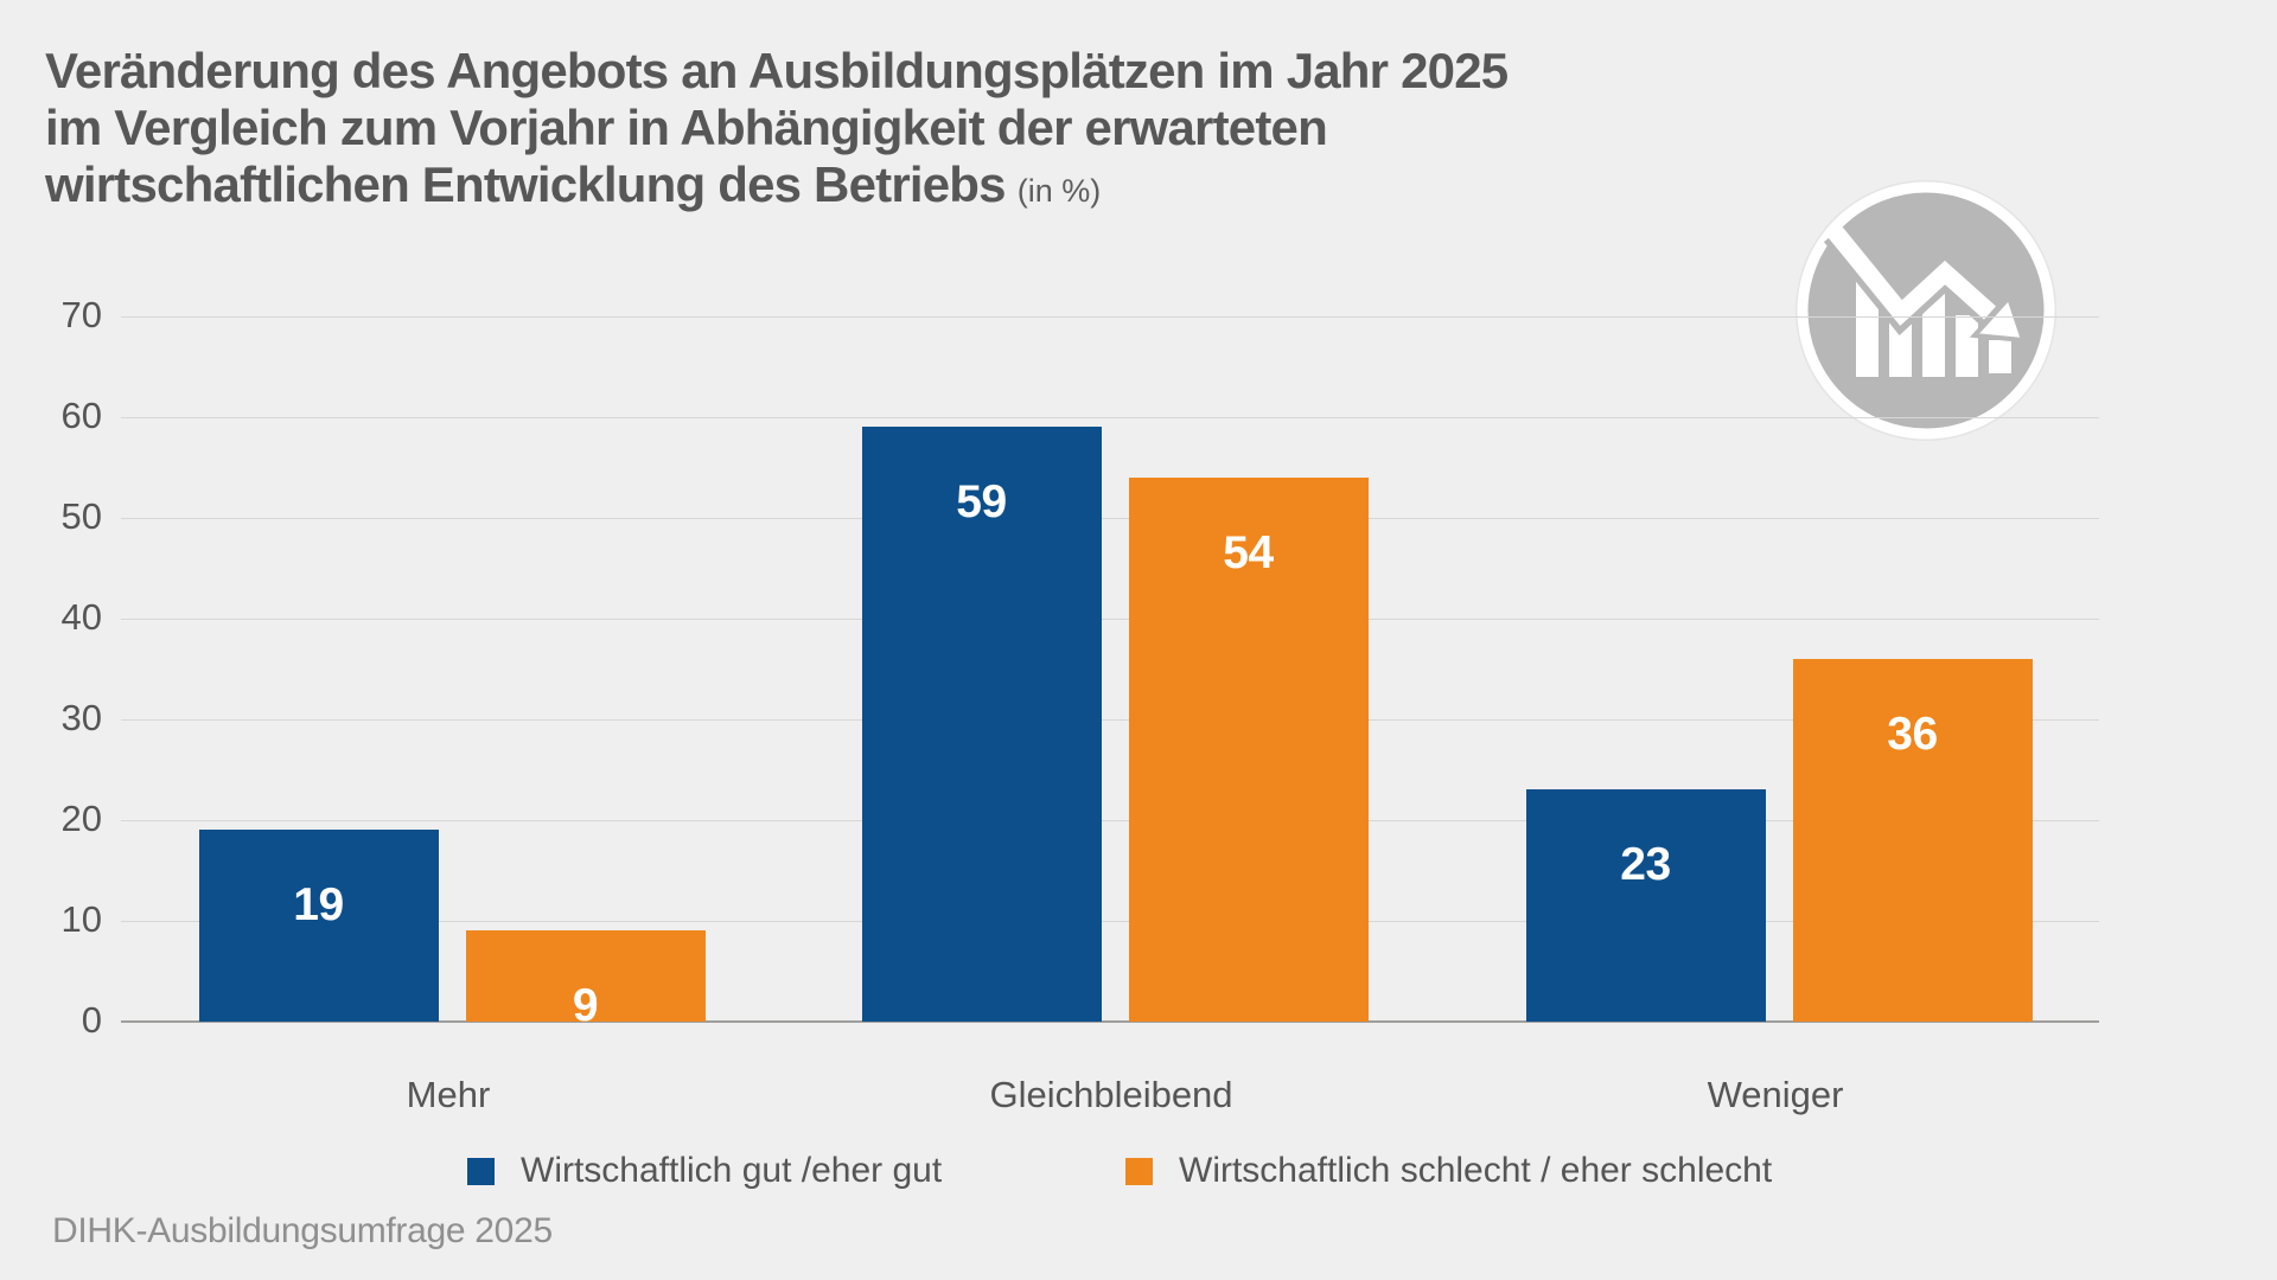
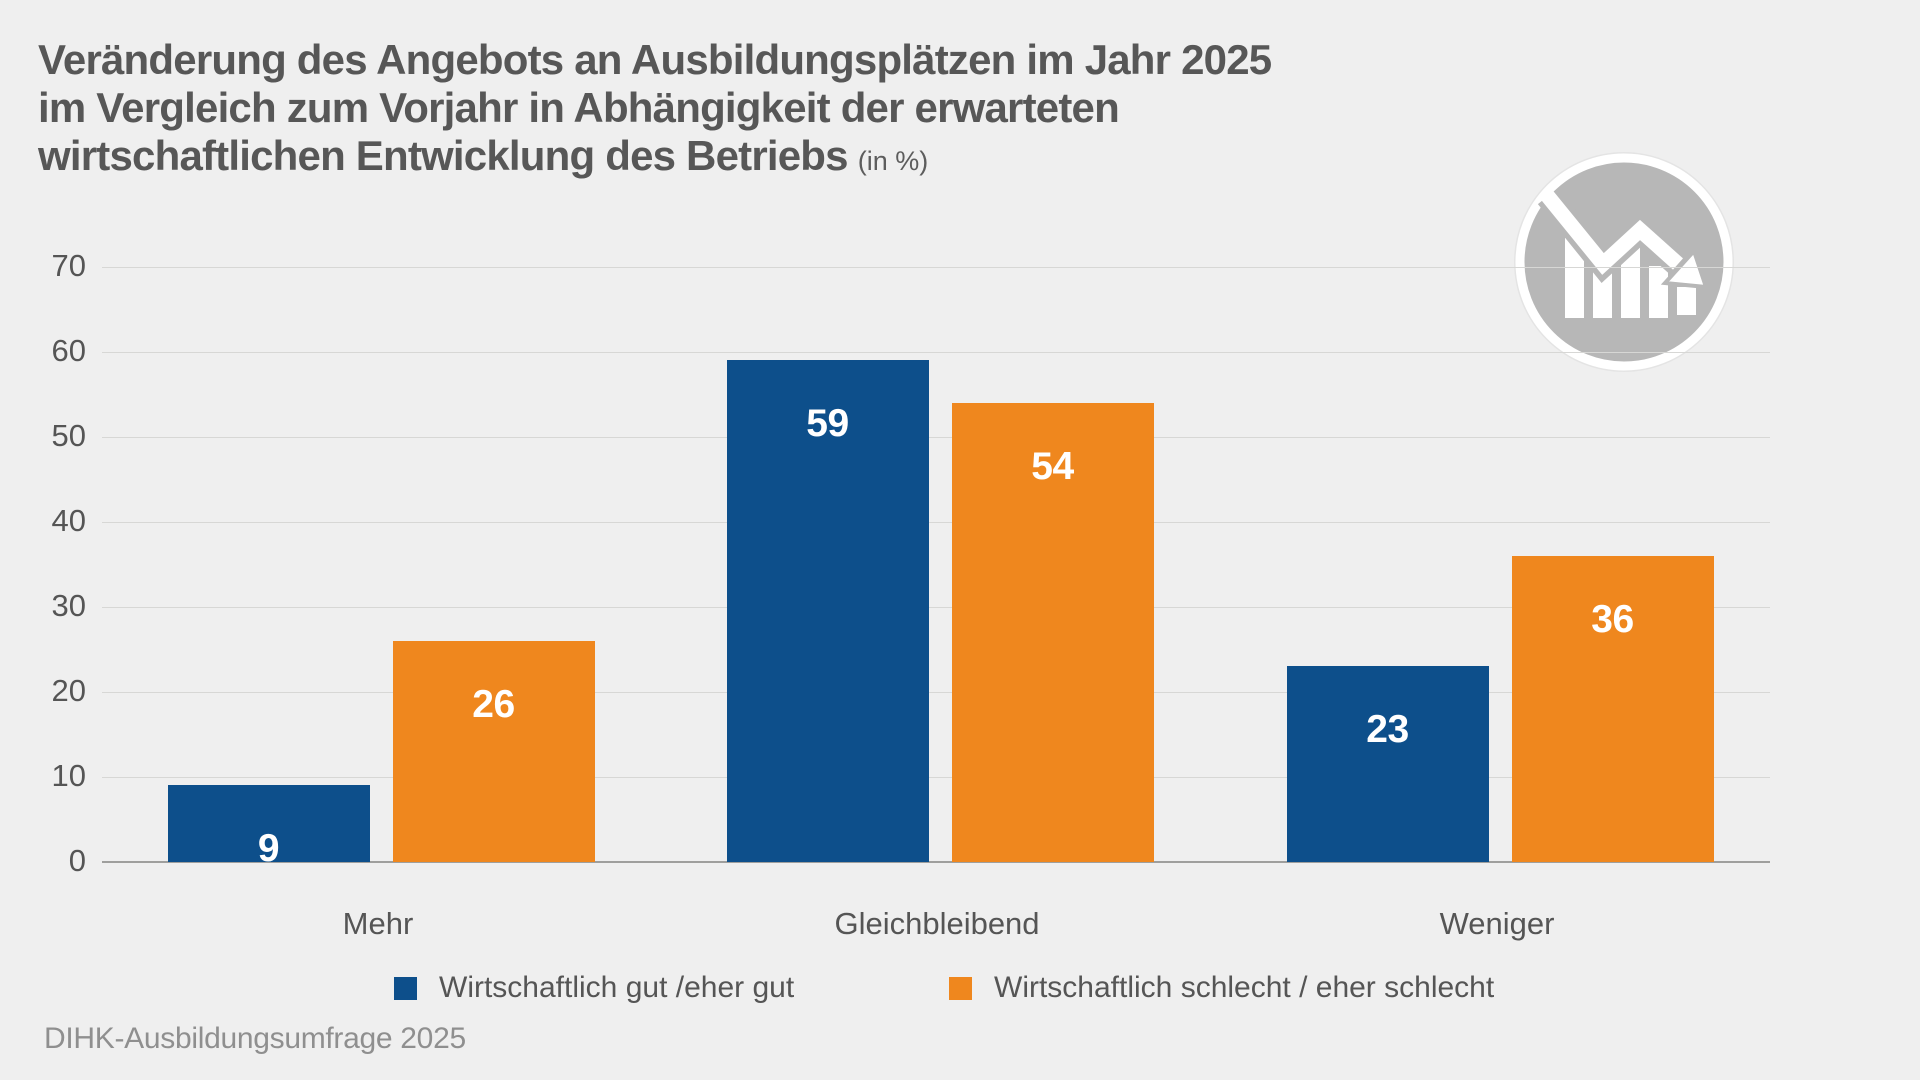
Wirtschaftlich gut /eher gut/Mehr: 19 -> 9
Wirtschaftlich schlecht / eher schlecht/Mehr: 9 -> 26
